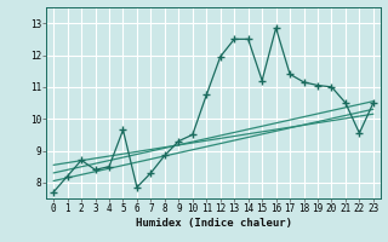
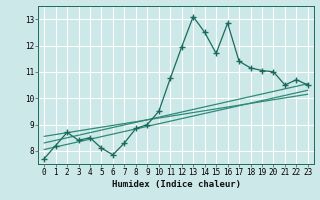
5: 9.65 -> 8.10
9: 9.30 -> 9.00
13: 12.50 -> 13.10
15: 11.20 -> 11.70
22: 9.55 -> 10.70
